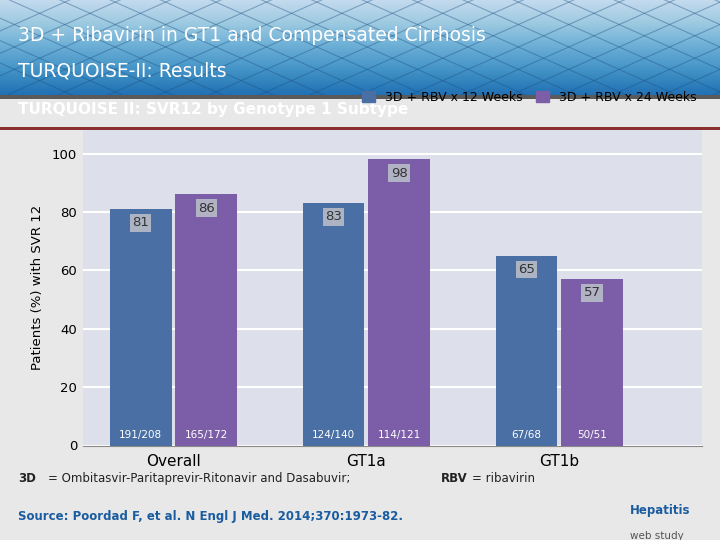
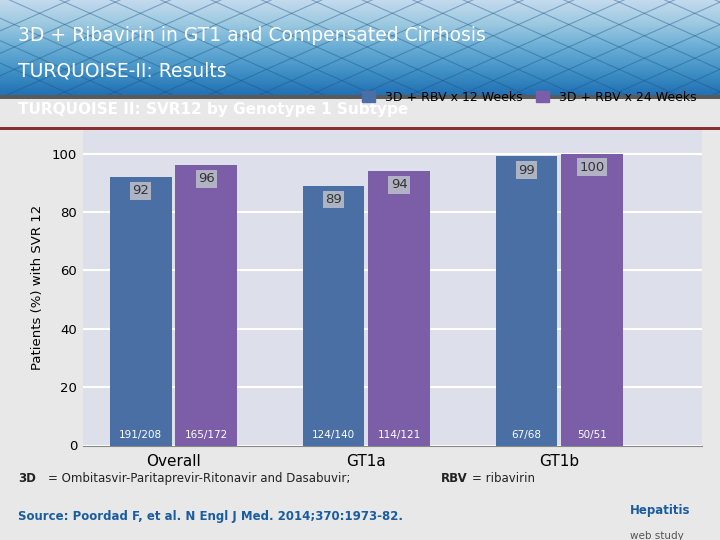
3D + RBV x 12 Weeks/Overall: 81 -> 92
3D + RBV x 24 Weeks/Overall: 86 -> 96
3D + RBV x 12 Weeks/GT1a: 83 -> 89
3D + RBV x 24 Weeks/GT1a: 98 -> 94
3D + RBV x 12 Weeks/GT1b: 65 -> 99
3D + RBV x 24 Weeks/GT1b: 57 -> 100
